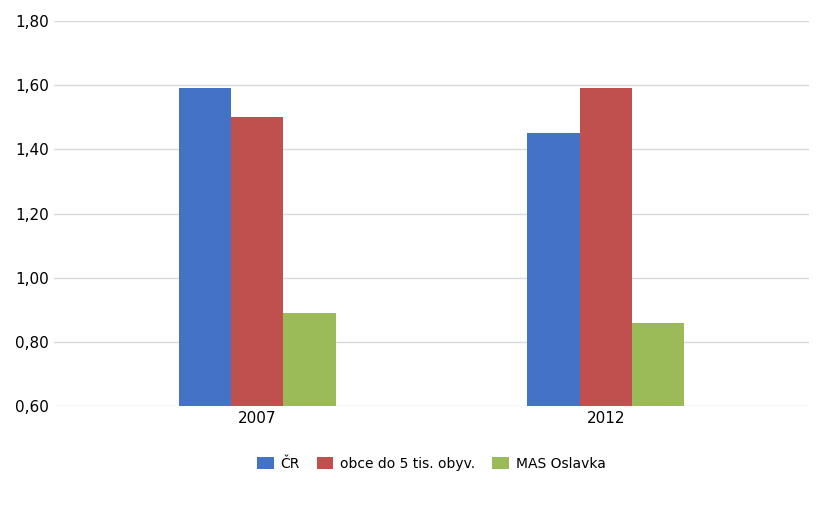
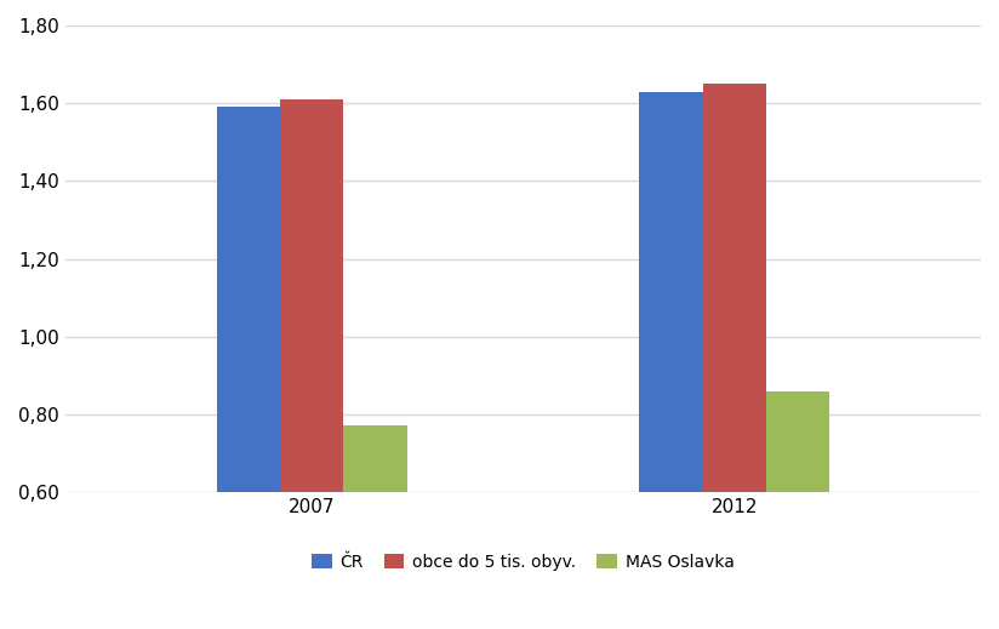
obce do 5 tis. obyv./2007: 1,50 -> 1,61
MAS Oslavka/2007: 0,89 -> 0,77
ČR/2012: 1,45 -> 1,63
obce do 5 tis. obyv./2012: 1,59 -> 1,65
